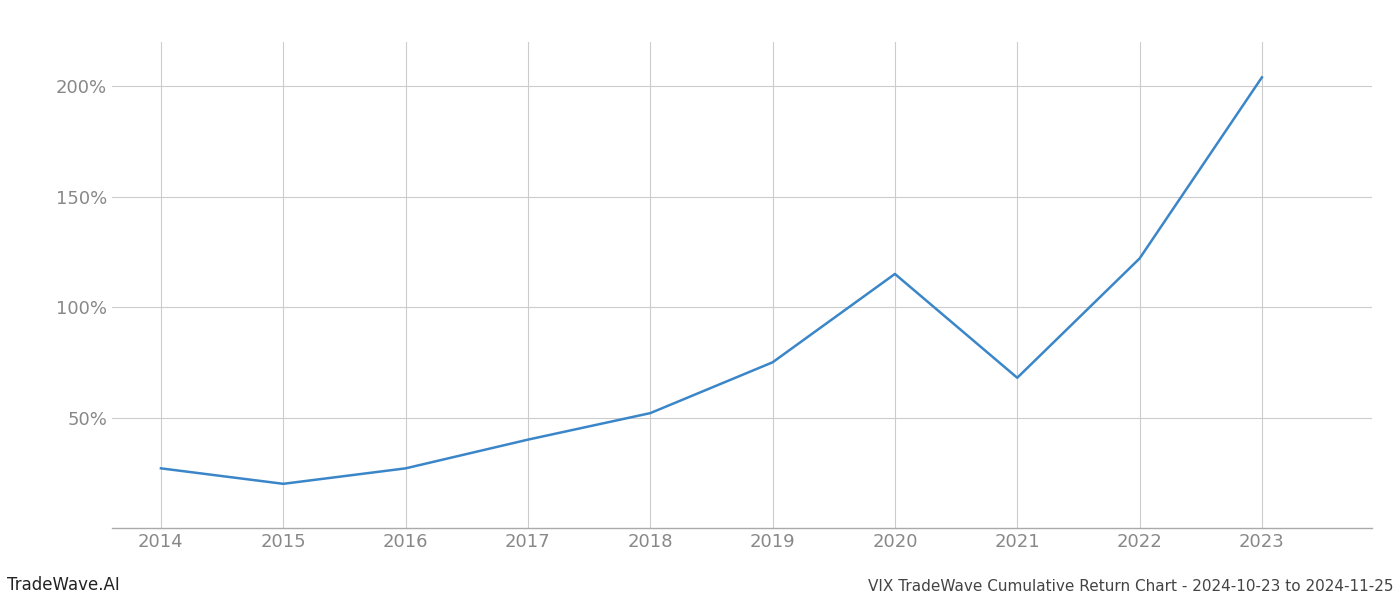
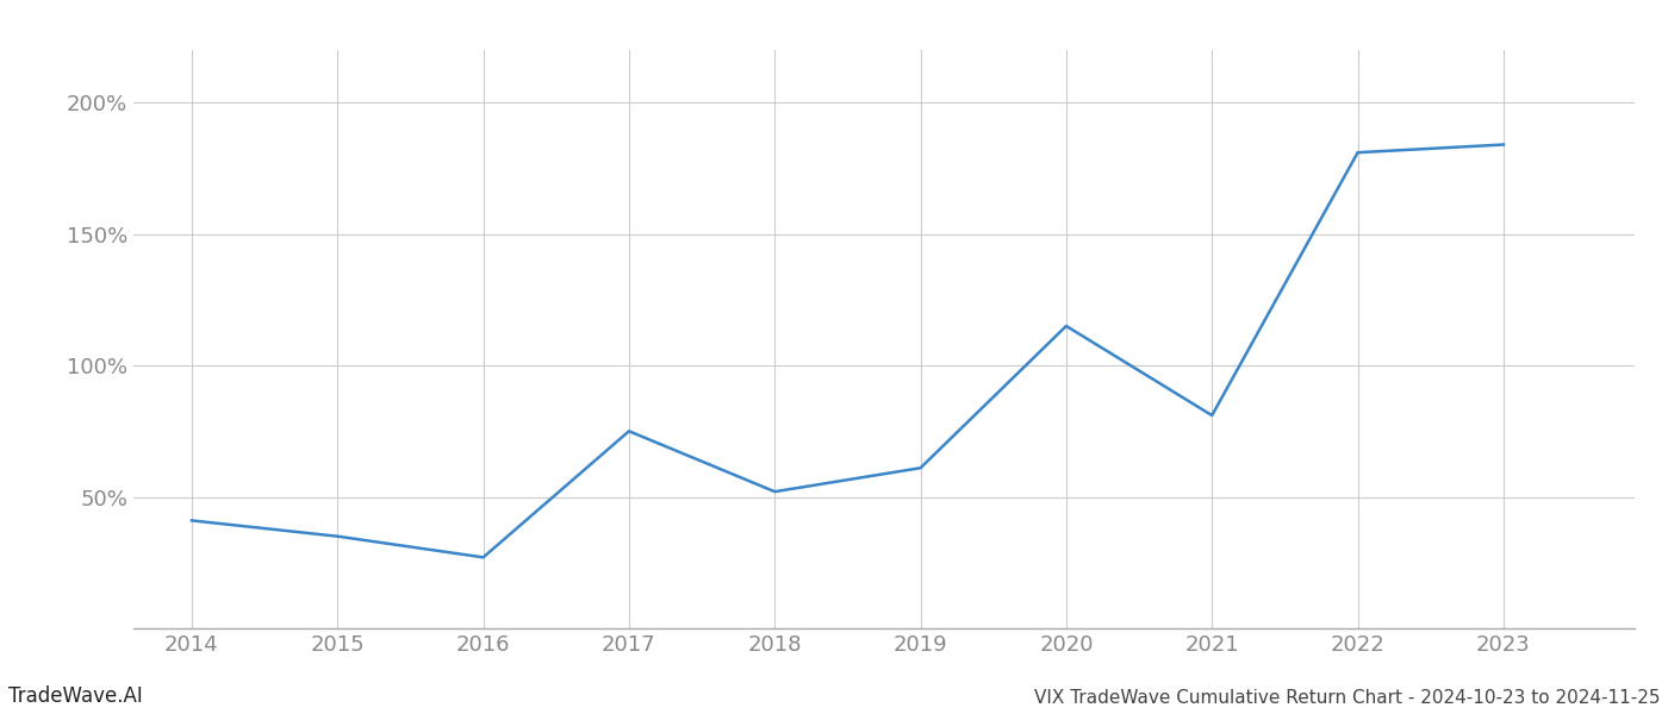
2014: 27% -> 41%
2015: 20% -> 35%
2017: 40% -> 75%
2019: 75% -> 61%
2021: 68% -> 81%
2022: 122% -> 181%
2023: 204% -> 184%
